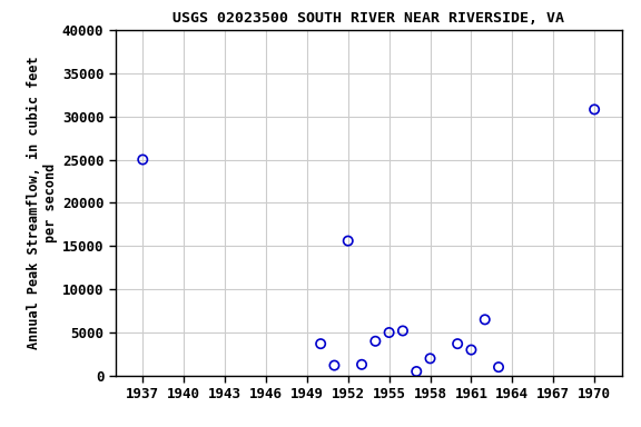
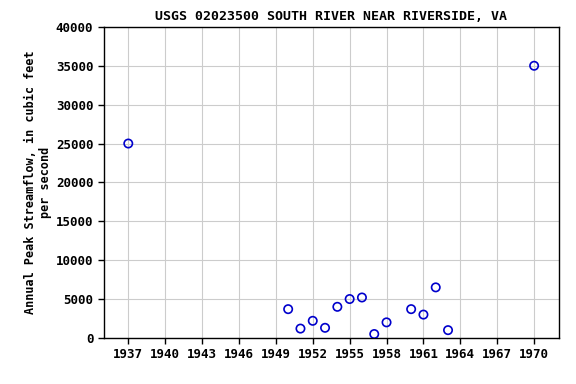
1952: 15600 -> 2200
1970: 30800 -> 35000
